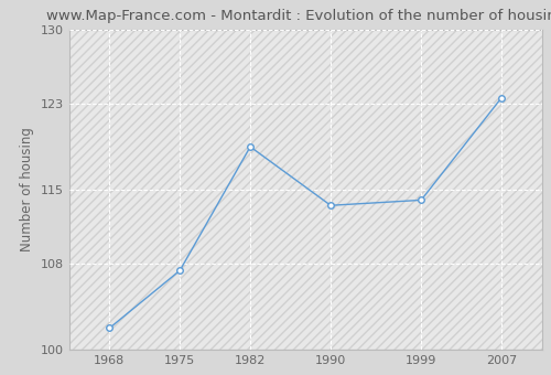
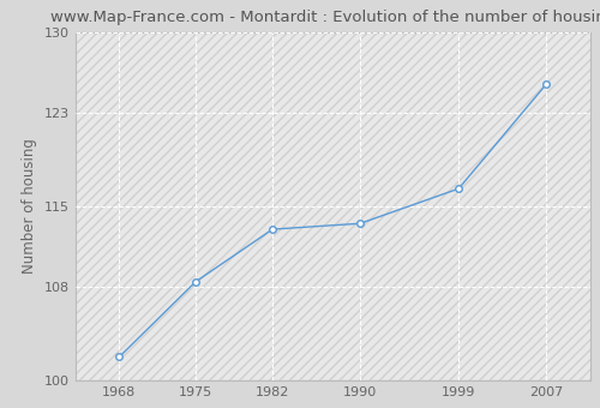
1975: 107.4 -> 108.5
1982: 119.0 -> 113.0
1999: 114.0 -> 116.5
2007: 123.6 -> 125.5
